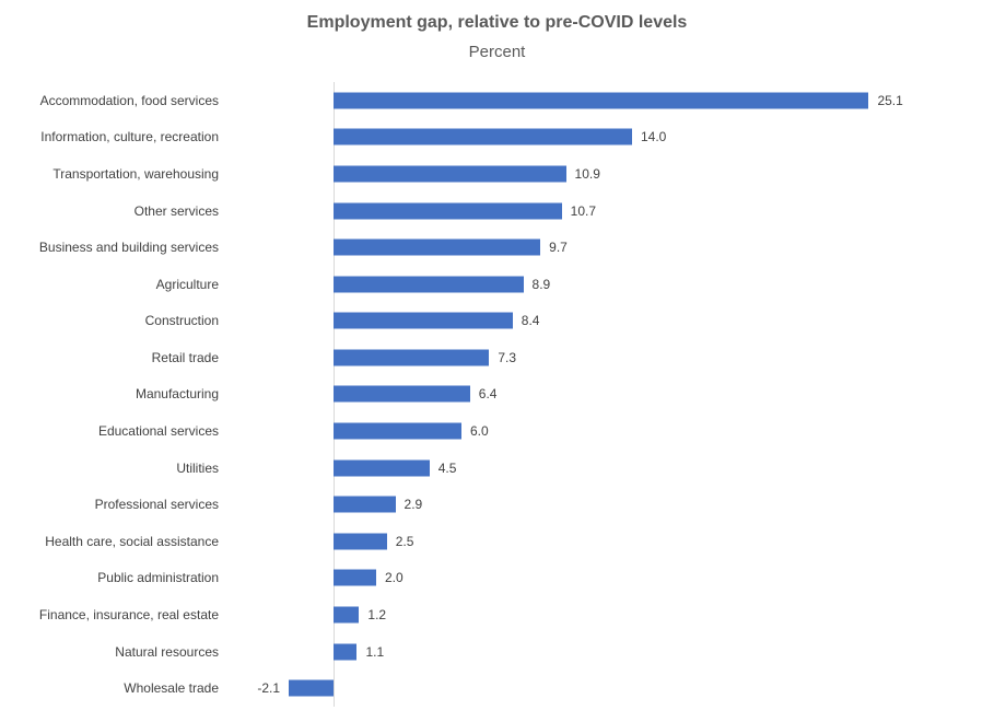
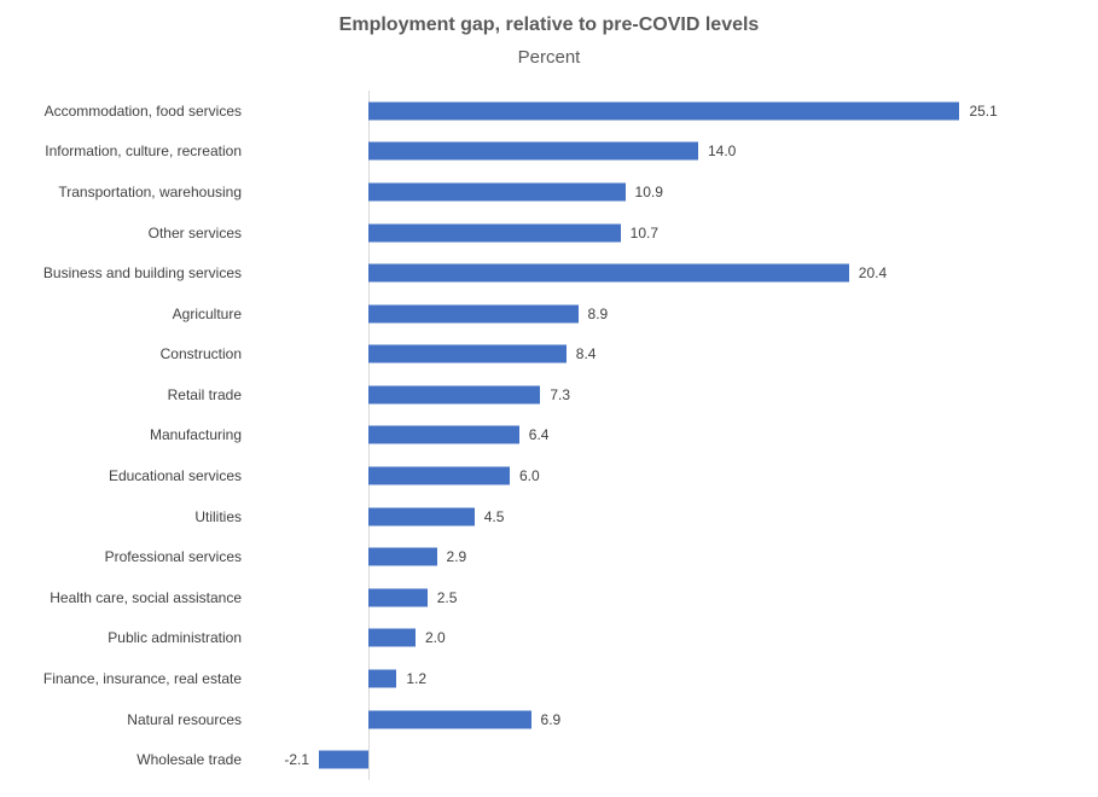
Business and building services: 9.7 -> 20.4
Natural resources: 1.1 -> 6.9
